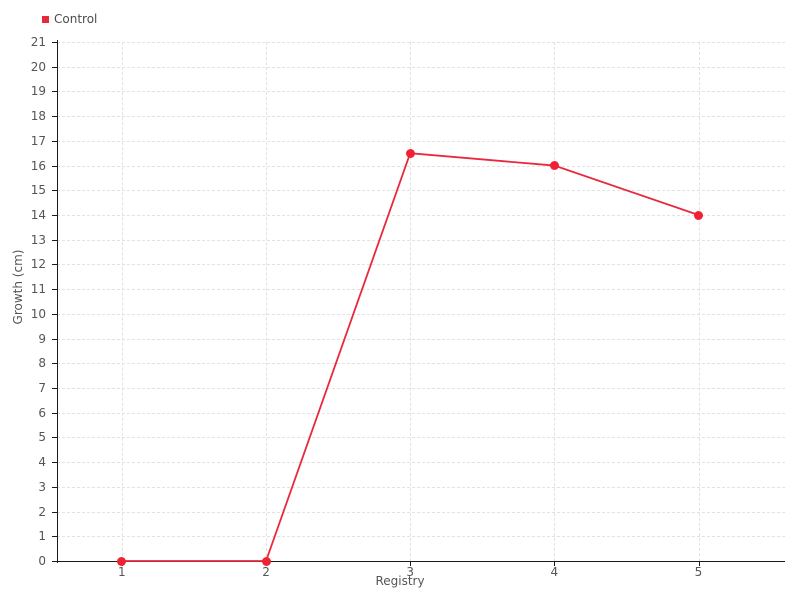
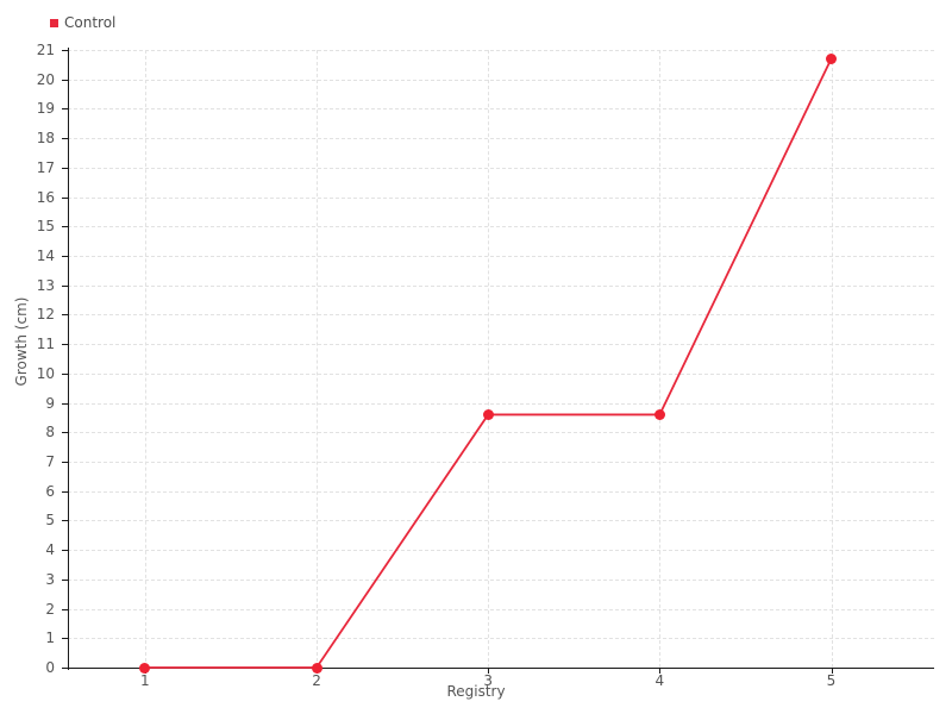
3: 16.5 -> 8.6
4: 16.0 -> 8.6
5: 14.0 -> 20.7
